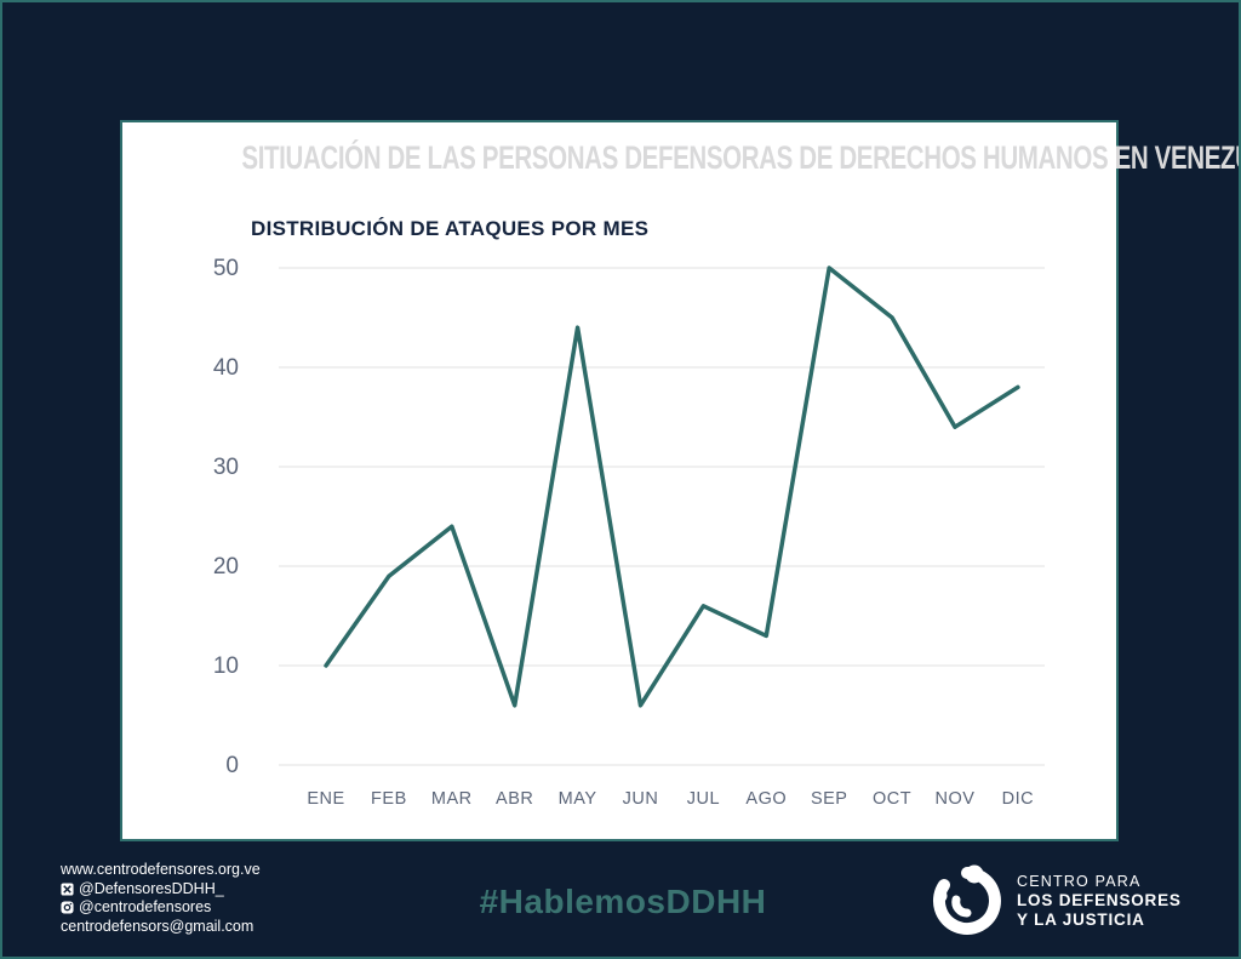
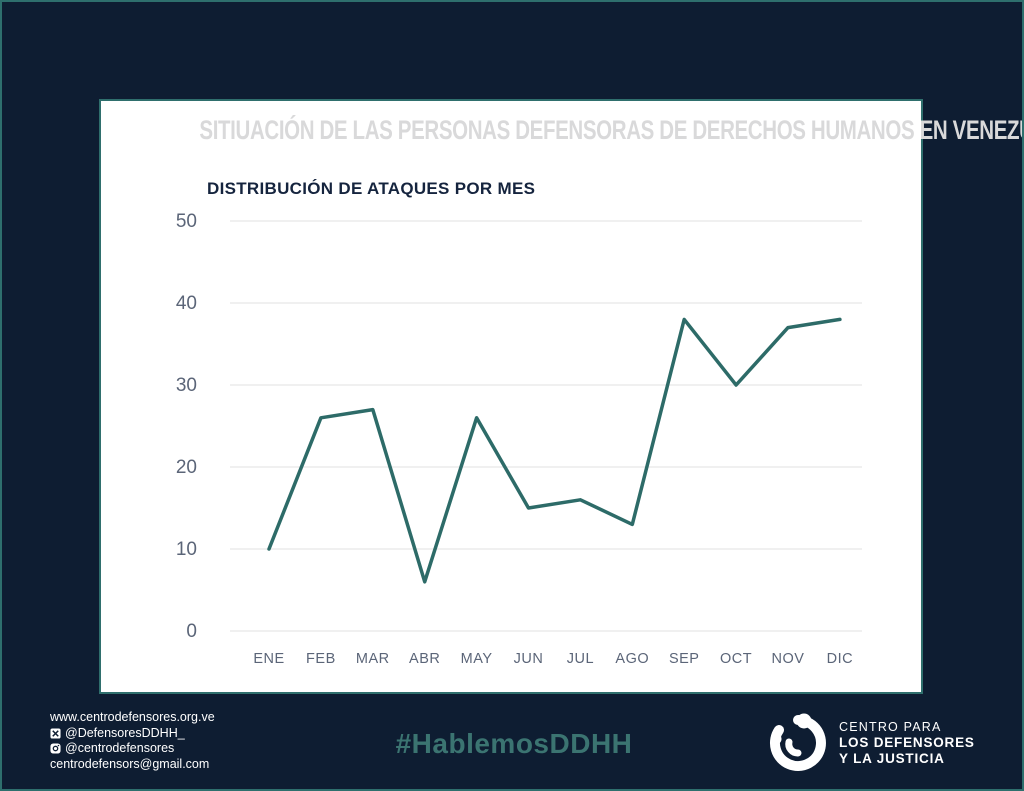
FEB: 19 -> 26
MAR: 24 -> 27
MAY: 44 -> 26
JUN: 6 -> 15
SEP: 50 -> 38
OCT: 45 -> 30
NOV: 34 -> 37
